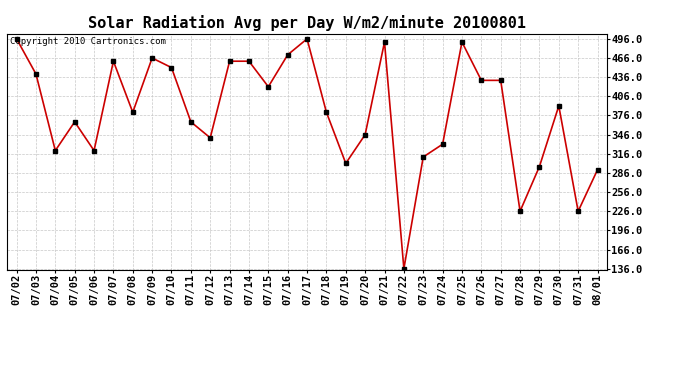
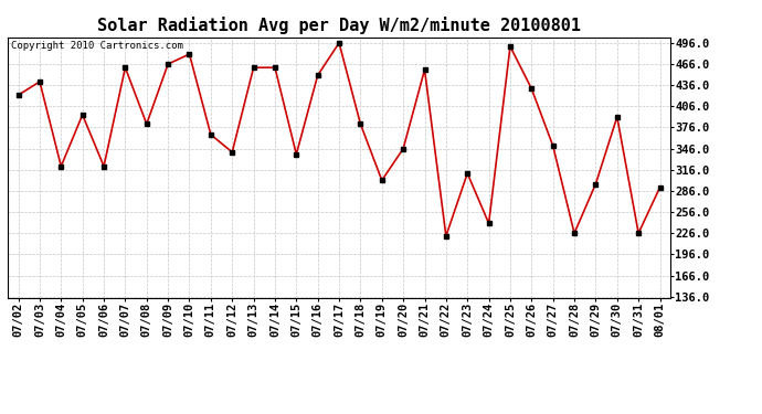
07/02: 496 -> 422
07/05: 366 -> 394
07/10: 451 -> 480
07/15: 421 -> 338
07/16: 471 -> 450
07/21: 491 -> 458
07/22: 136 -> 222
07/24: 331 -> 240
07/27: 431 -> 350
